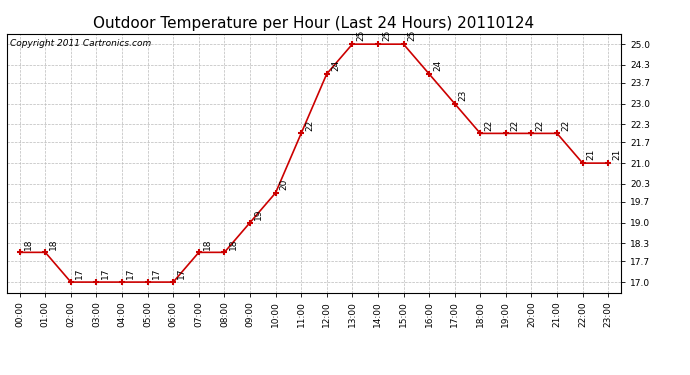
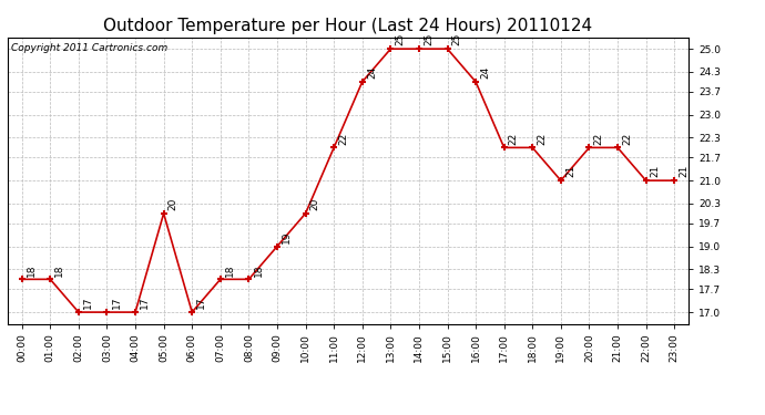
05:00: 17 -> 20
17:00: 23 -> 22
19:00: 22 -> 21
